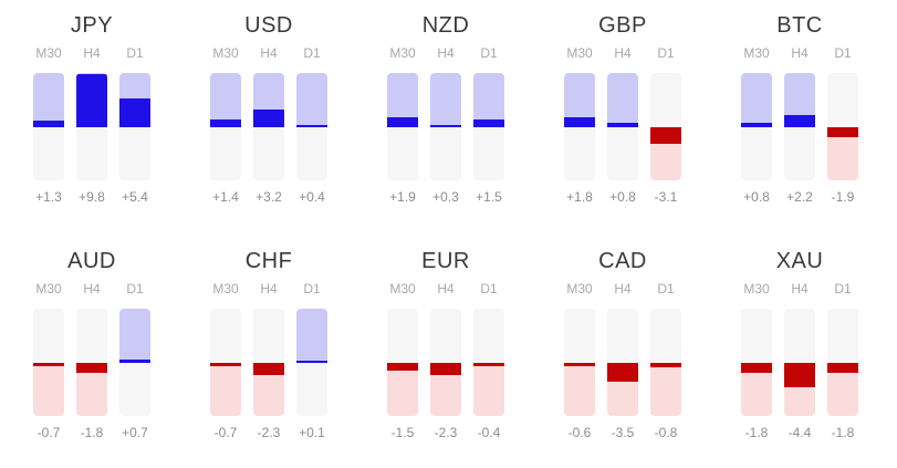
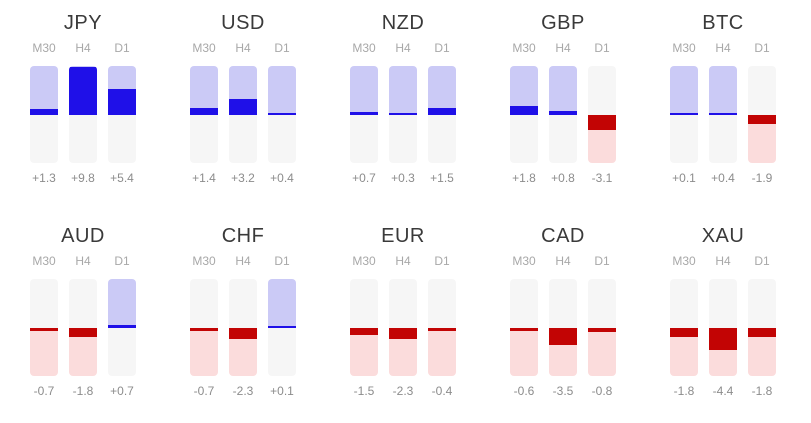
NZD/M30: +1.9 -> +0.7
BTC/M30: +0.8 -> +0.1
BTC/H4: +2.2 -> +0.4
